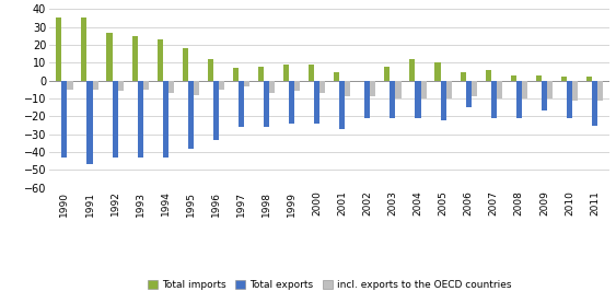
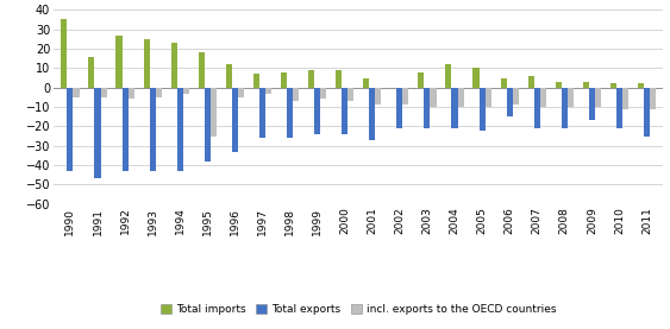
Total imports/1991: 35 -> 16
incl. exports to the OECD countries/1994: -7 -> -3
incl. exports to the OECD countries/1995: -8 -> -25
